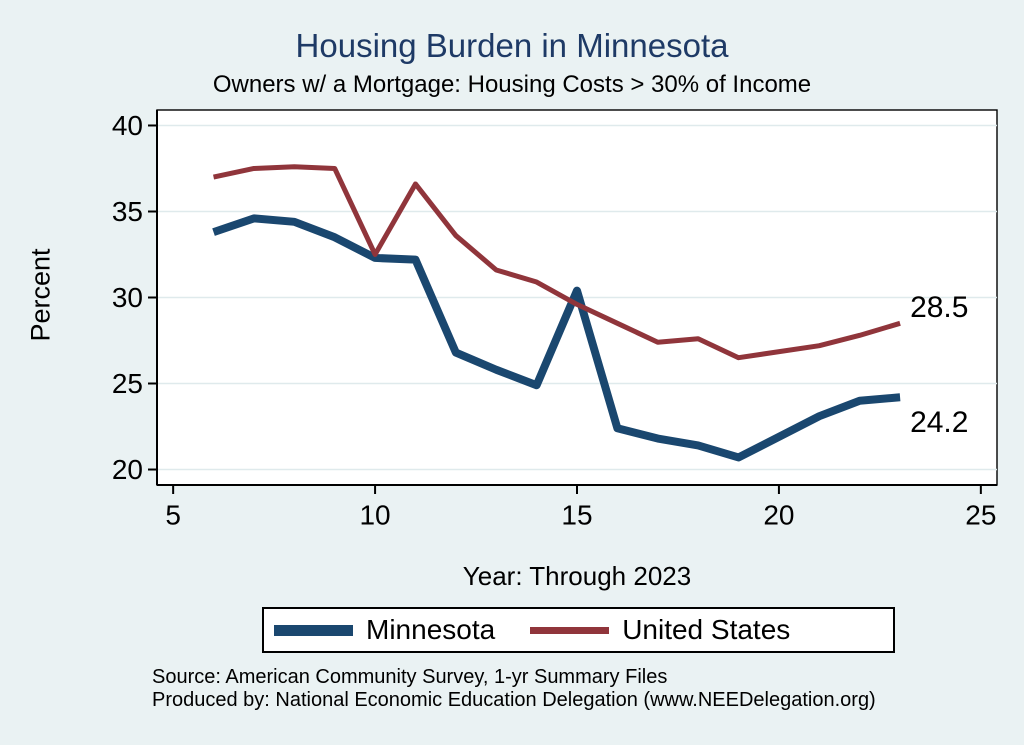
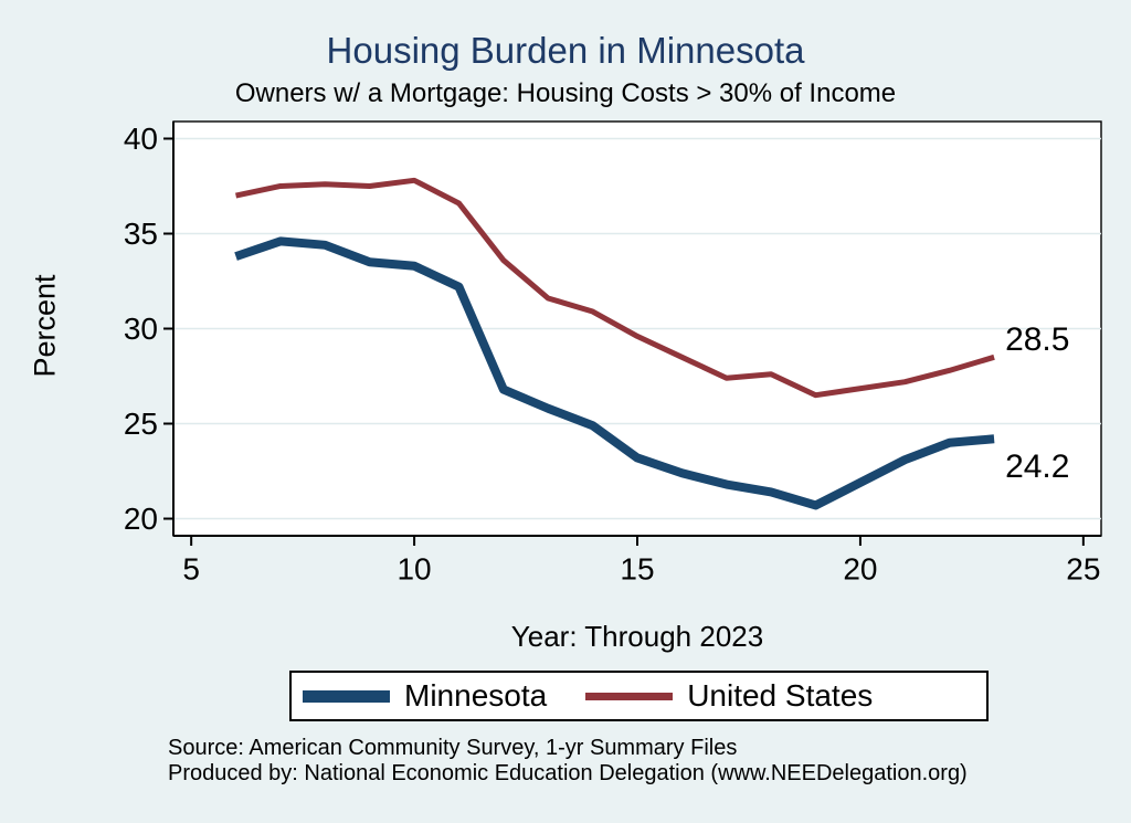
Minnesota/10: 32.3 -> 33.3
United States/10: 32.5 -> 37.8
Minnesota/15: 30.4 -> 23.2
